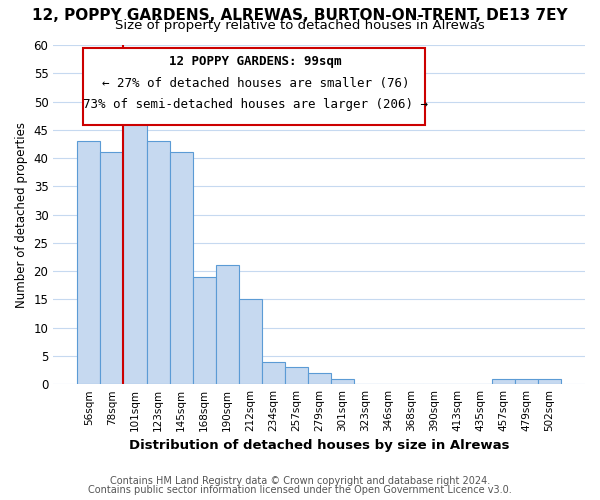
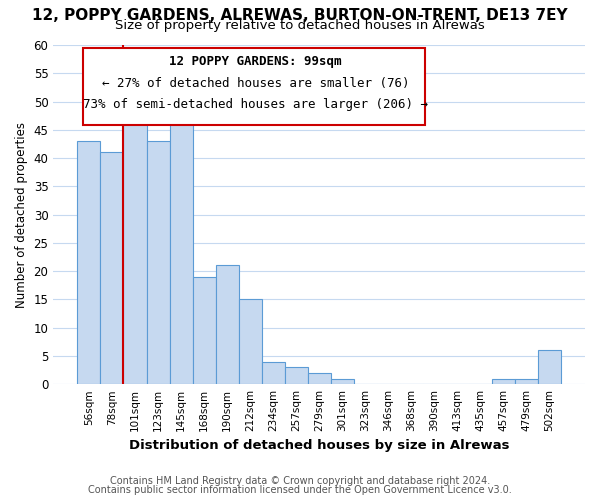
145sqm: 41 -> 46
502sqm: 1 -> 6
